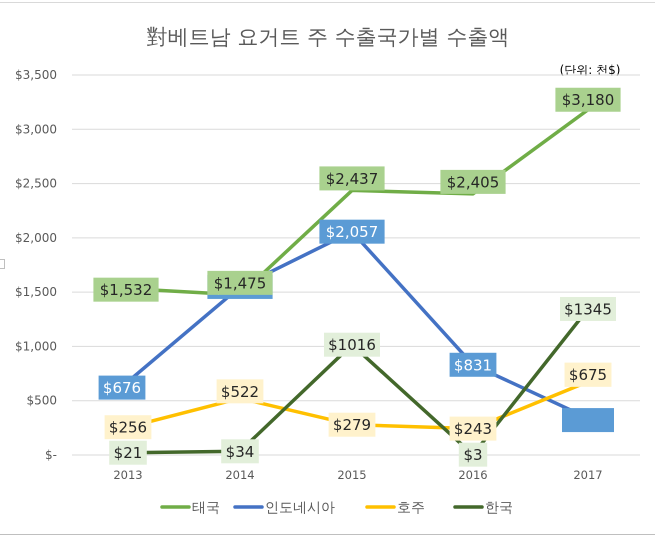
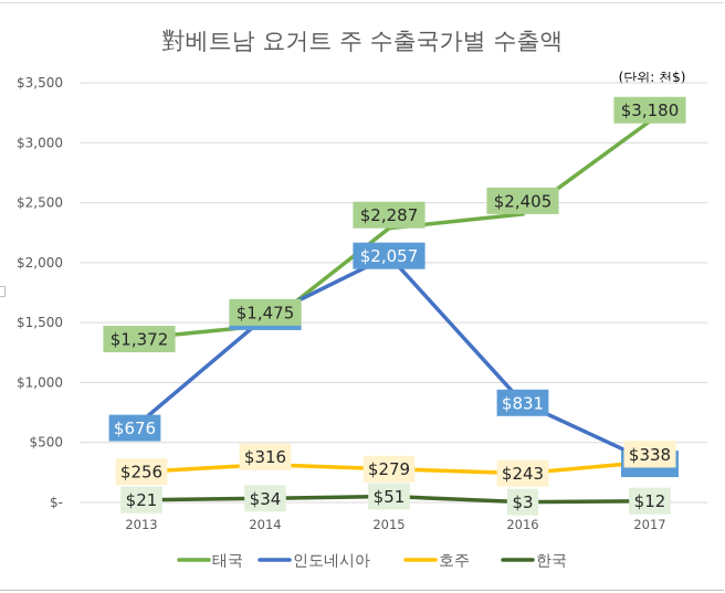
태국/2013: $1,532 -> $1,372
호주/2014: $522 -> $316
태국/2015: $2,437 -> $2,287
한국/2015: $1016 -> $51
호주/2017: $675 -> $338
한국/2017: $1345 -> $12
